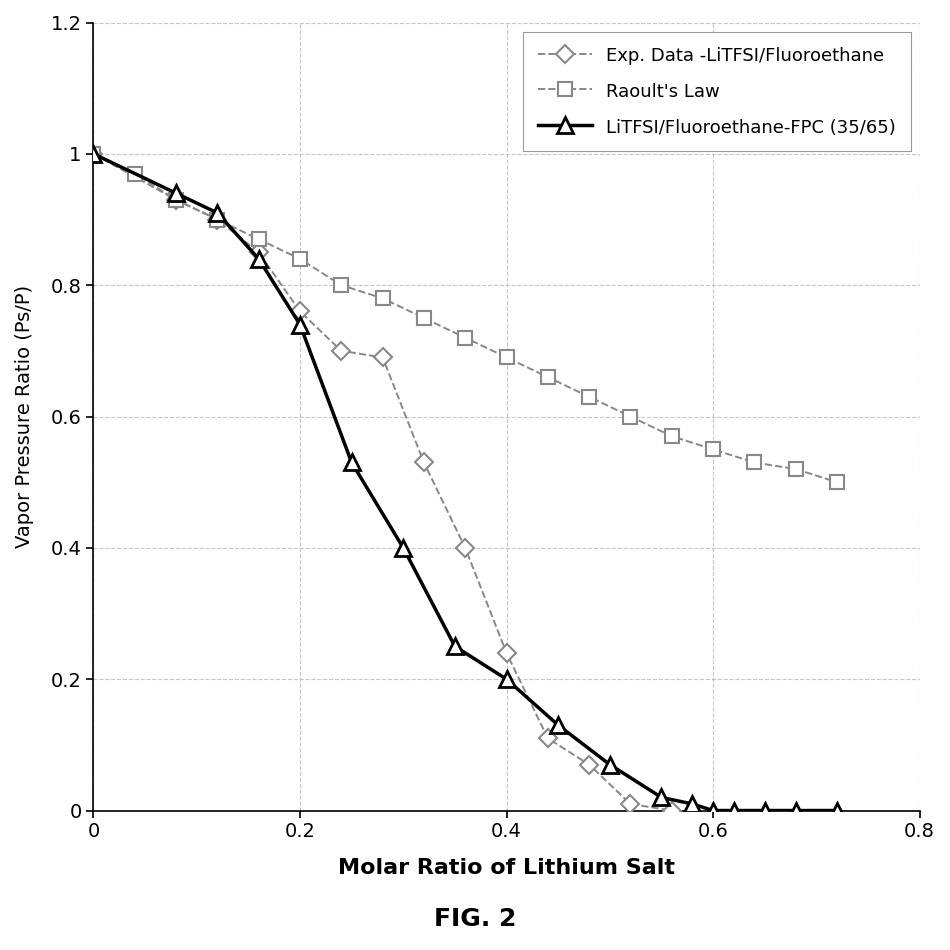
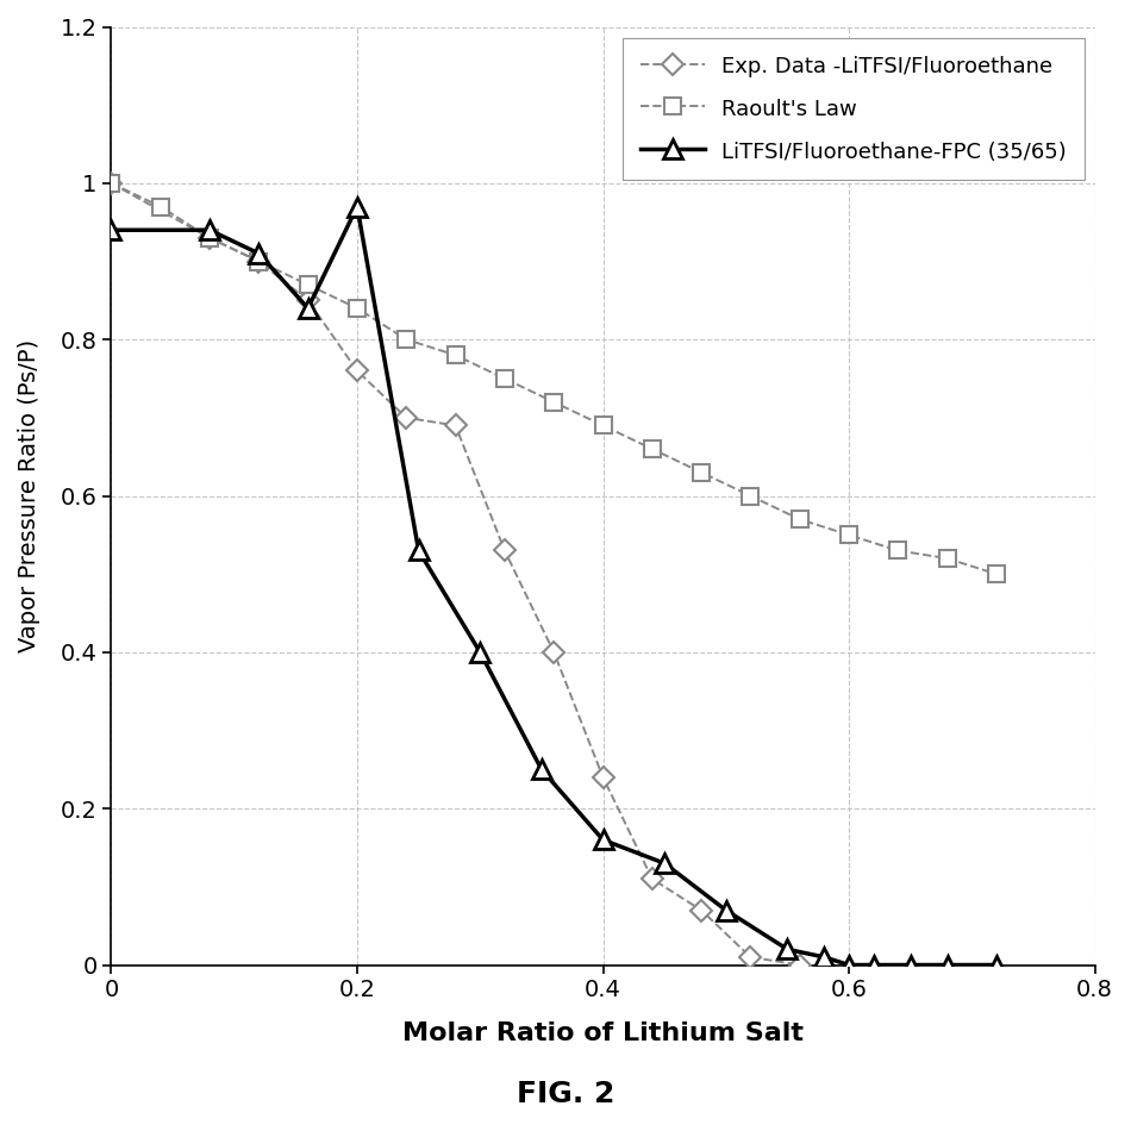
LiTFSI/Fluoroethane-FPC (35/65)/0: 1.00 -> 0.94
LiTFSI/Fluoroethane-FPC (35/65)/0.2: 0.74 -> 0.97
LiTFSI/Fluoroethane-FPC (35/65)/0.4: 0.20 -> 0.16
